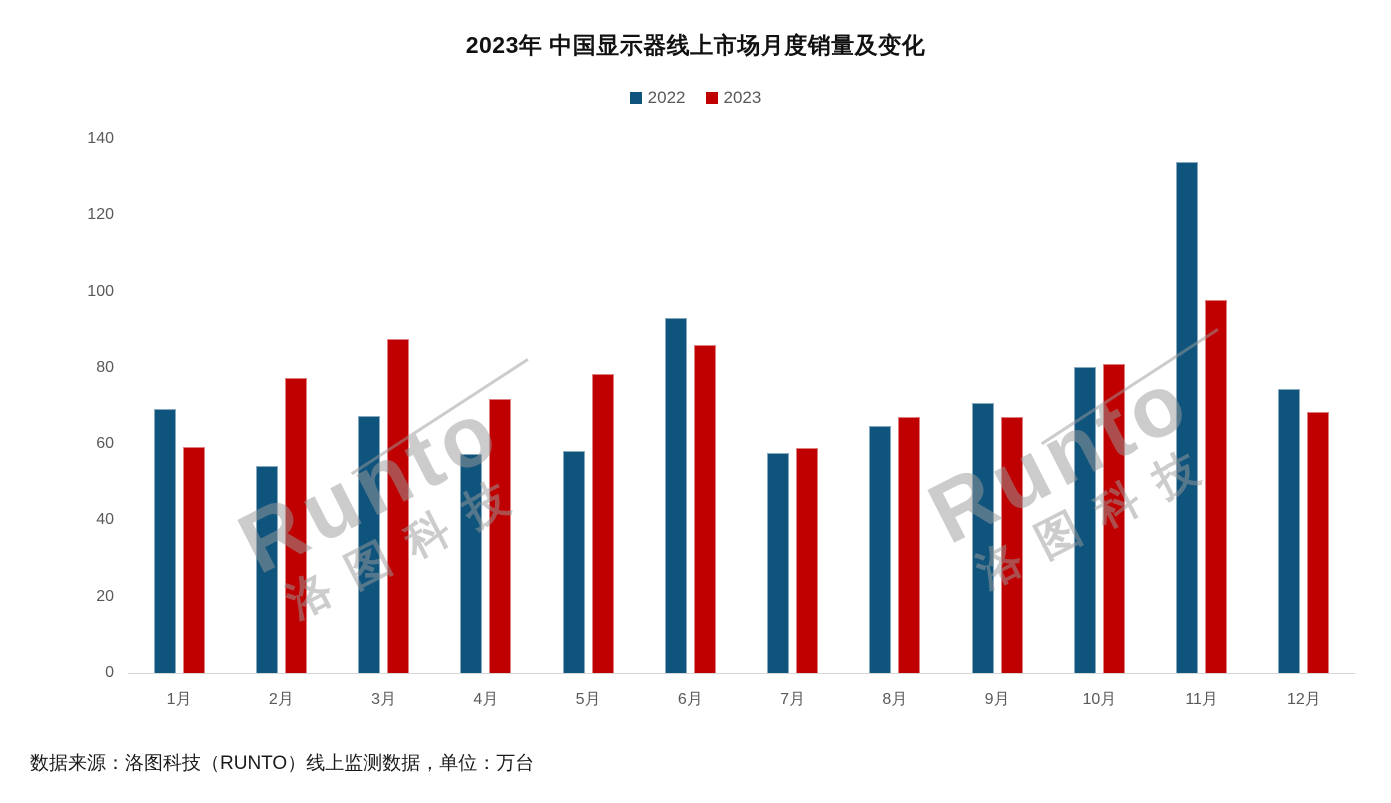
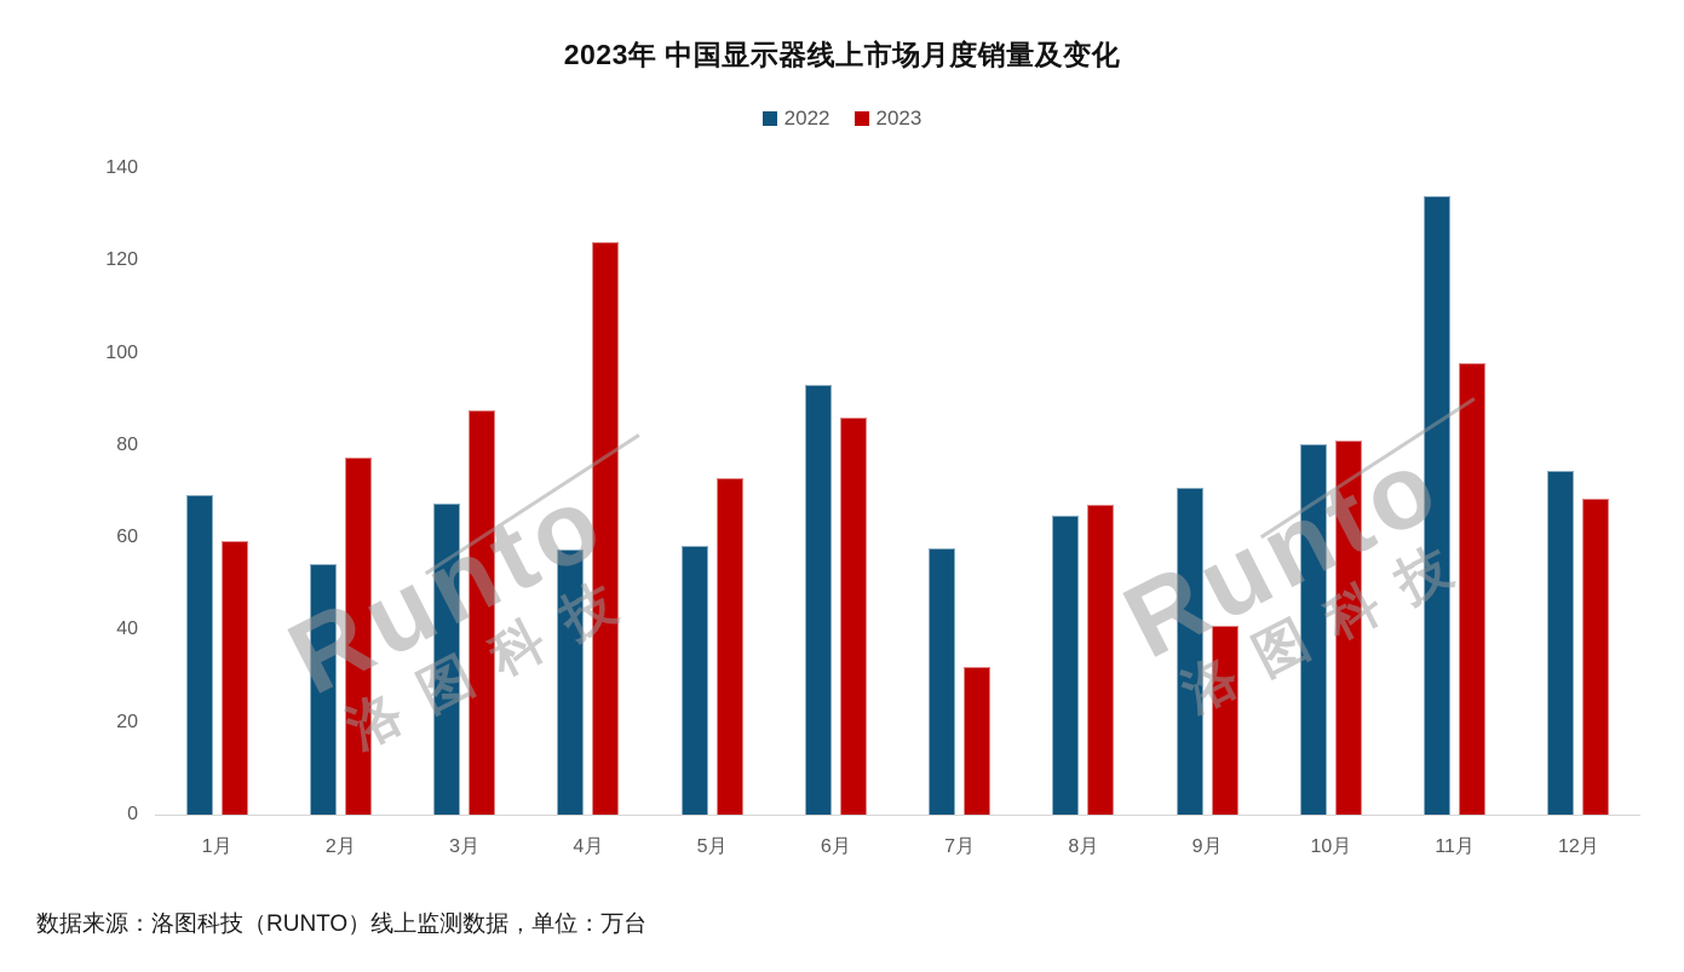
2023/4月: 72 -> 124
2023/5月: 78 -> 73
2023/7月: 59 -> 32
2023/9月: 67 -> 41
